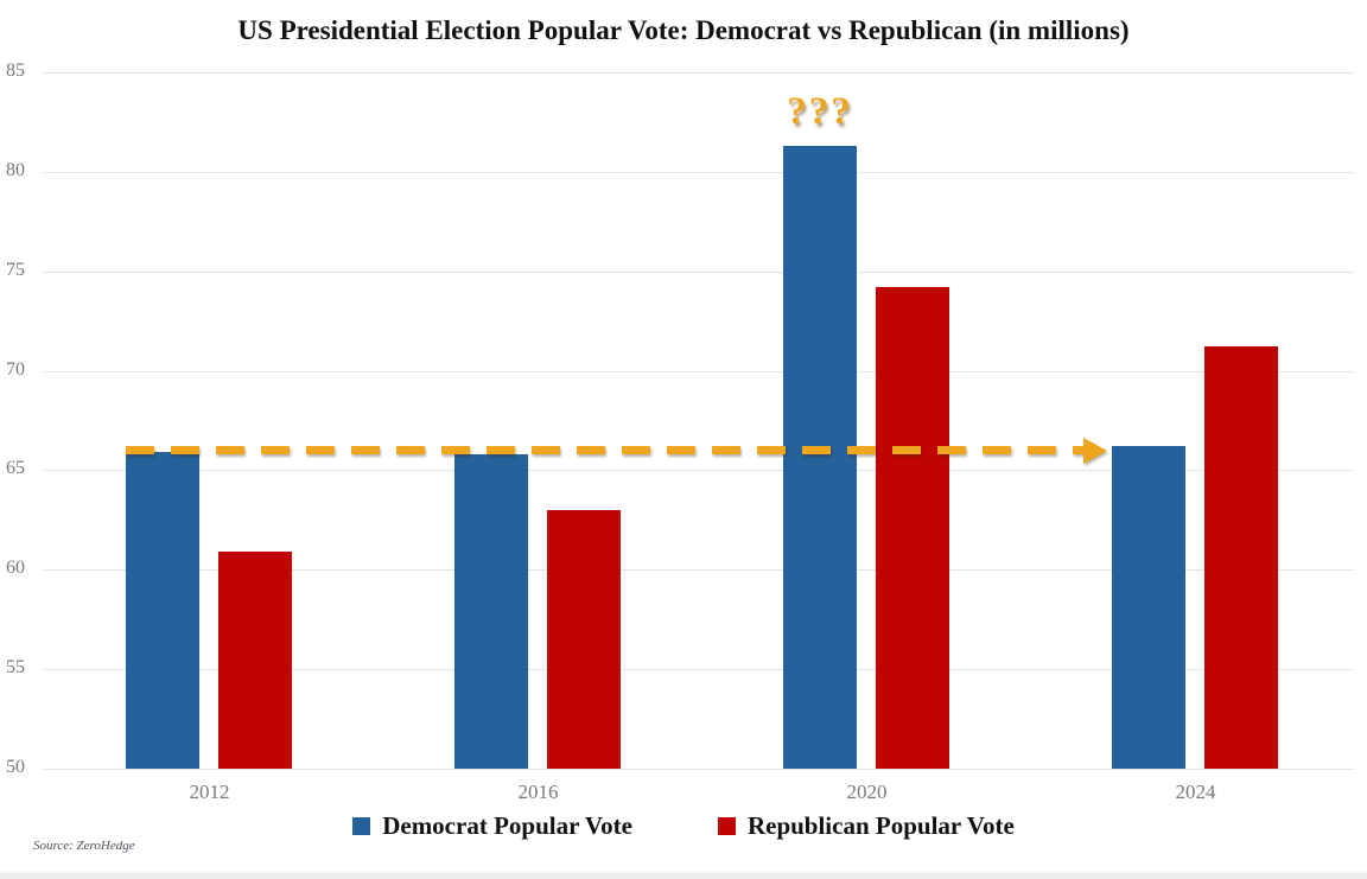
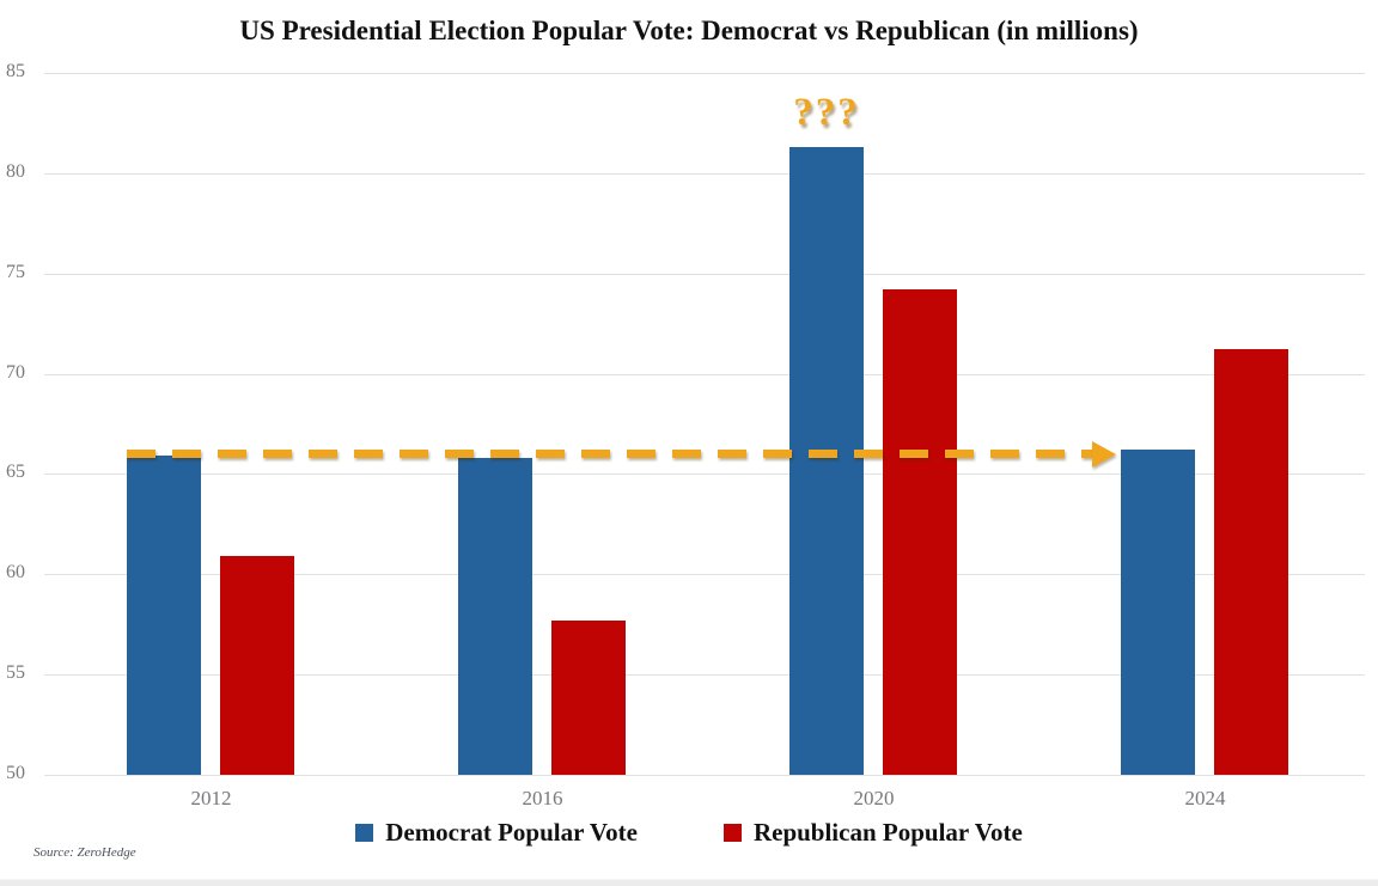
Republican Popular Vote/2016: 63.0 -> 57.7
